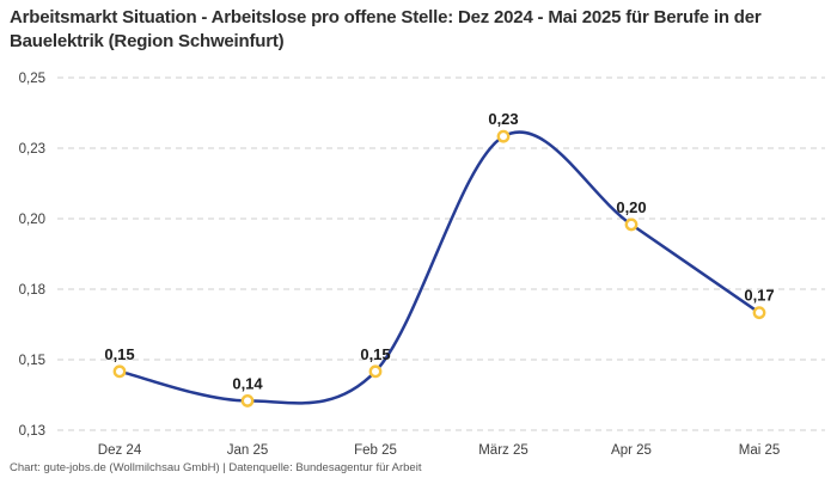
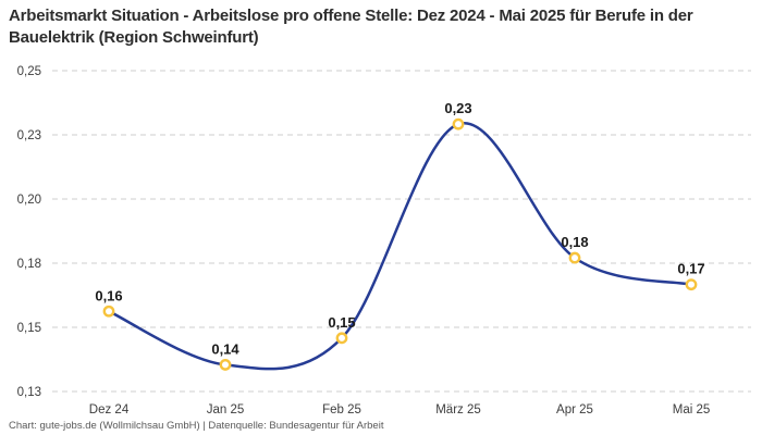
Dez 24: 0,15 -> 0,16
Apr 25: 0,20 -> 0,18
